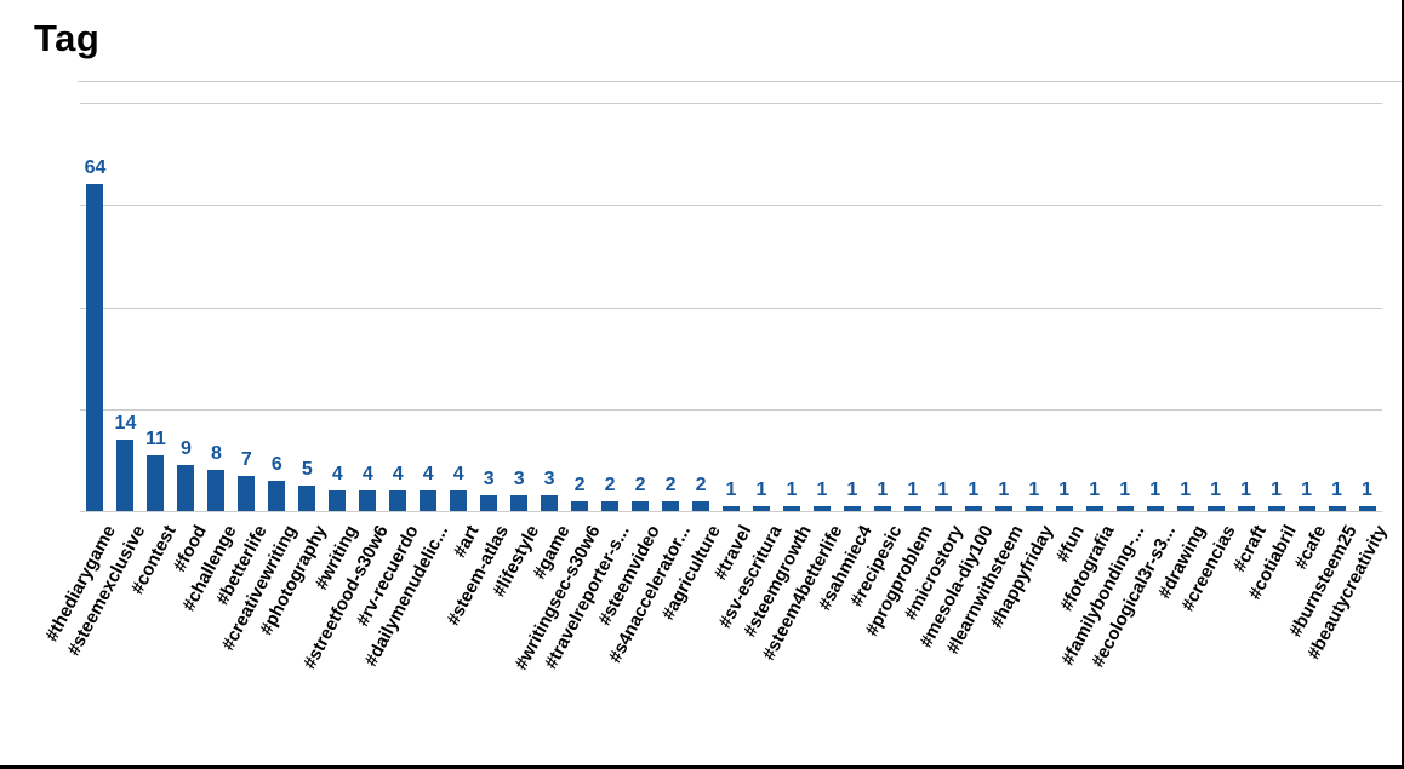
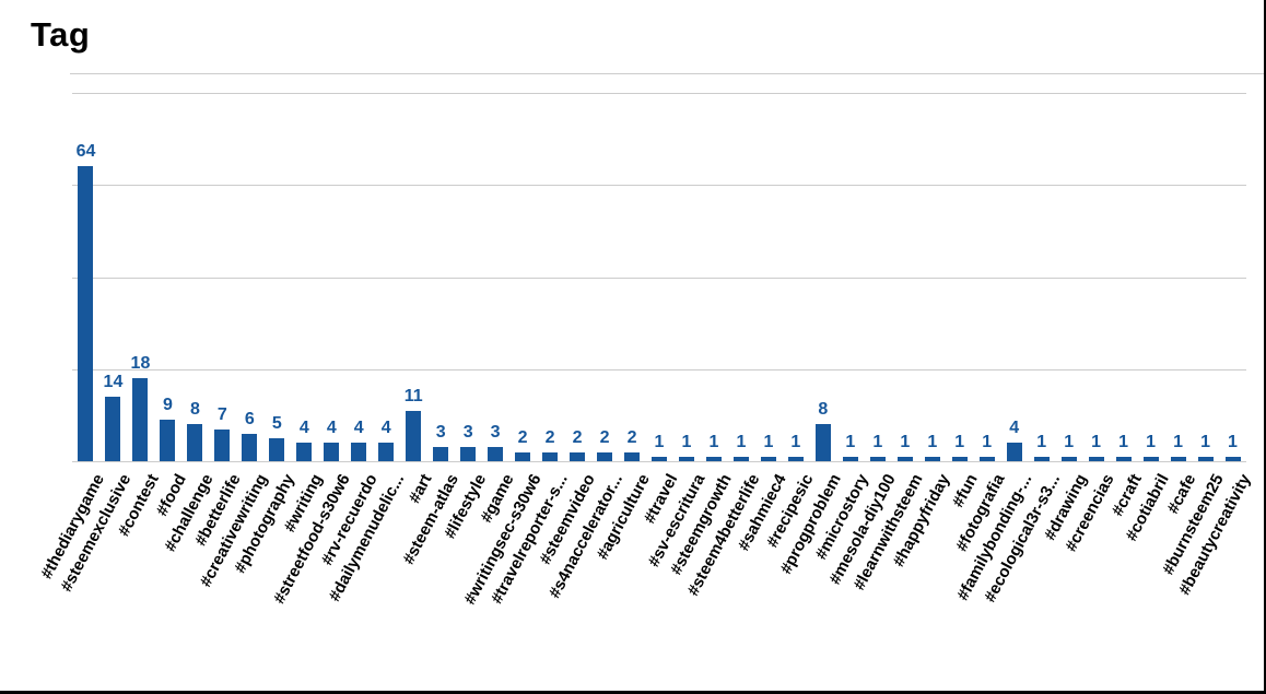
#contest: 11 -> 18
#art: 4 -> 11
#progproblem: 1 -> 8
#familybonding-...: 1 -> 4
